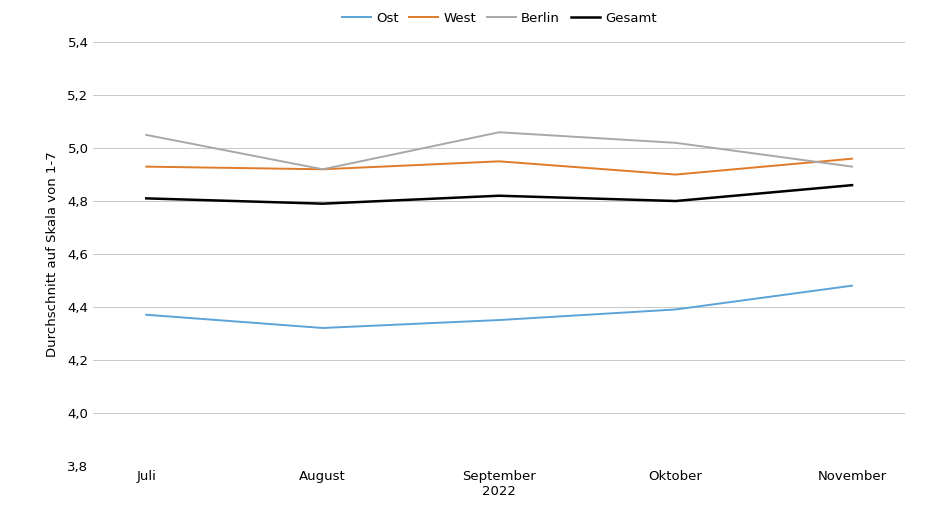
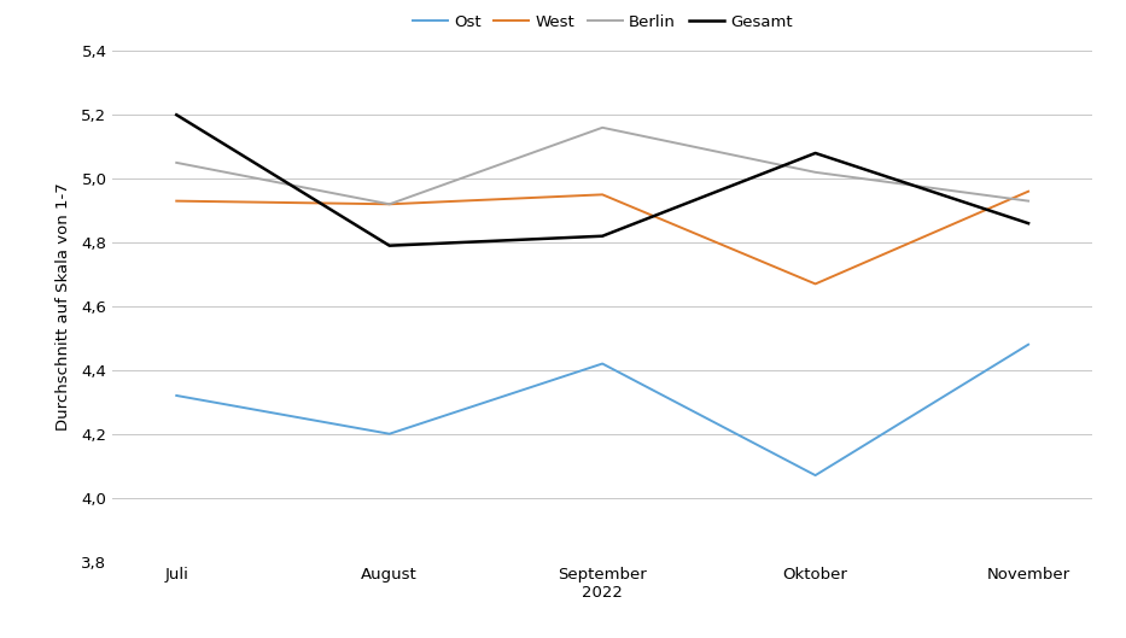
Ost/Juli: 4,37 -> 4,32
Gesamt/Juli: 4,81 -> 5,20
Ost/August: 4,32 -> 4,20
Ost/September 2022: 4,35 -> 4,42
Berlin/September 2022: 5,06 -> 5,16
Ost/Oktober: 4,39 -> 4,07
West/Oktober: 4,90 -> 4,67
Gesamt/Oktober: 4,80 -> 5,08
